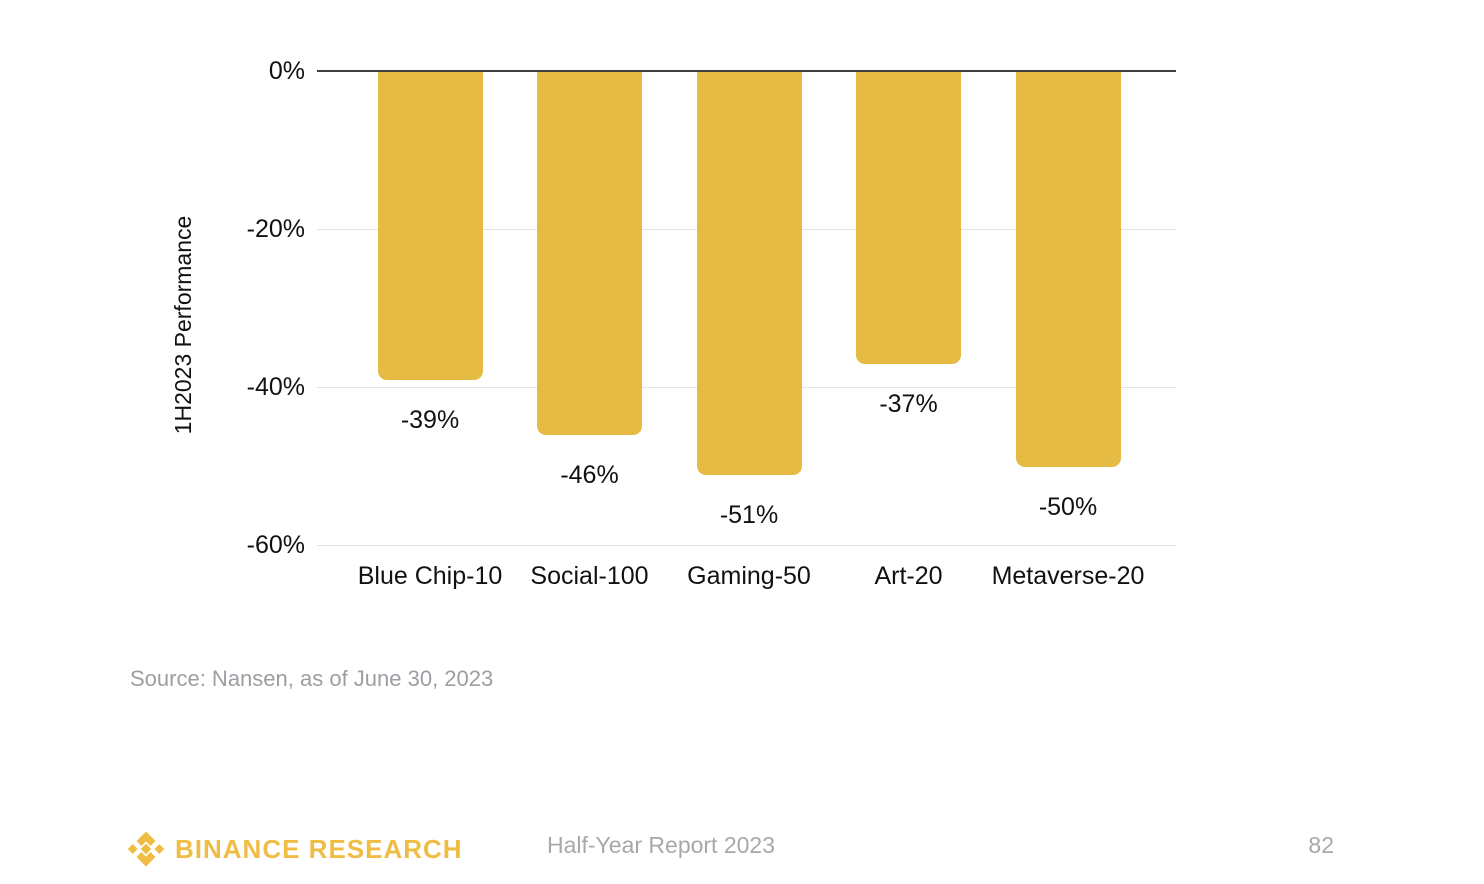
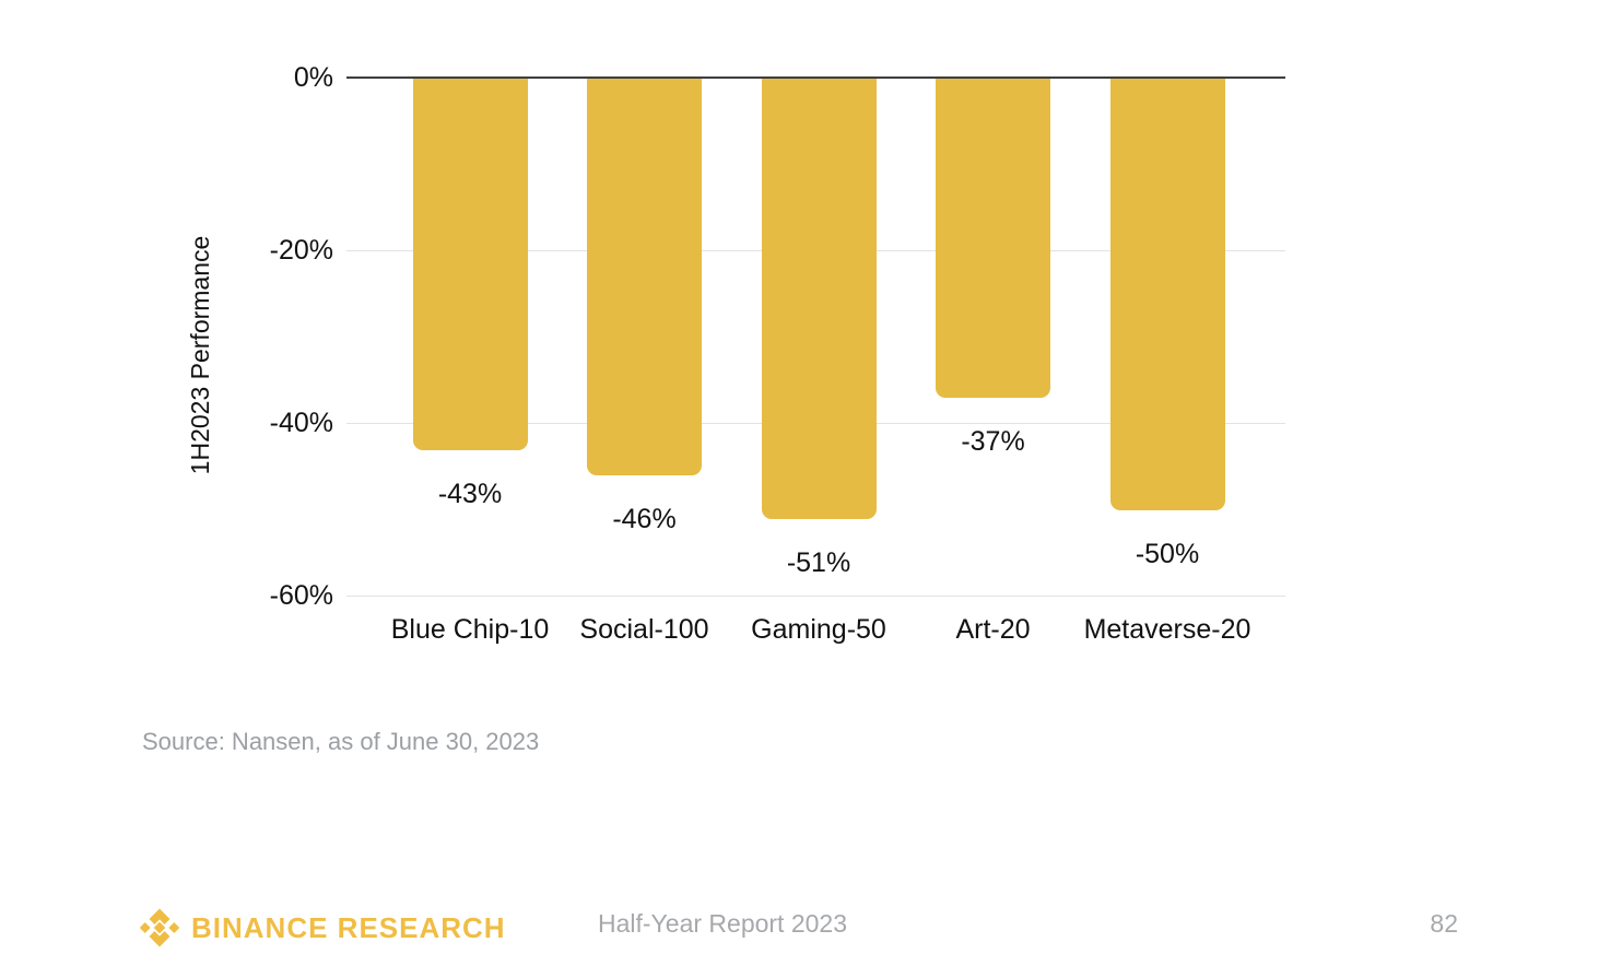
Blue Chip-10: -39% -> -43%
